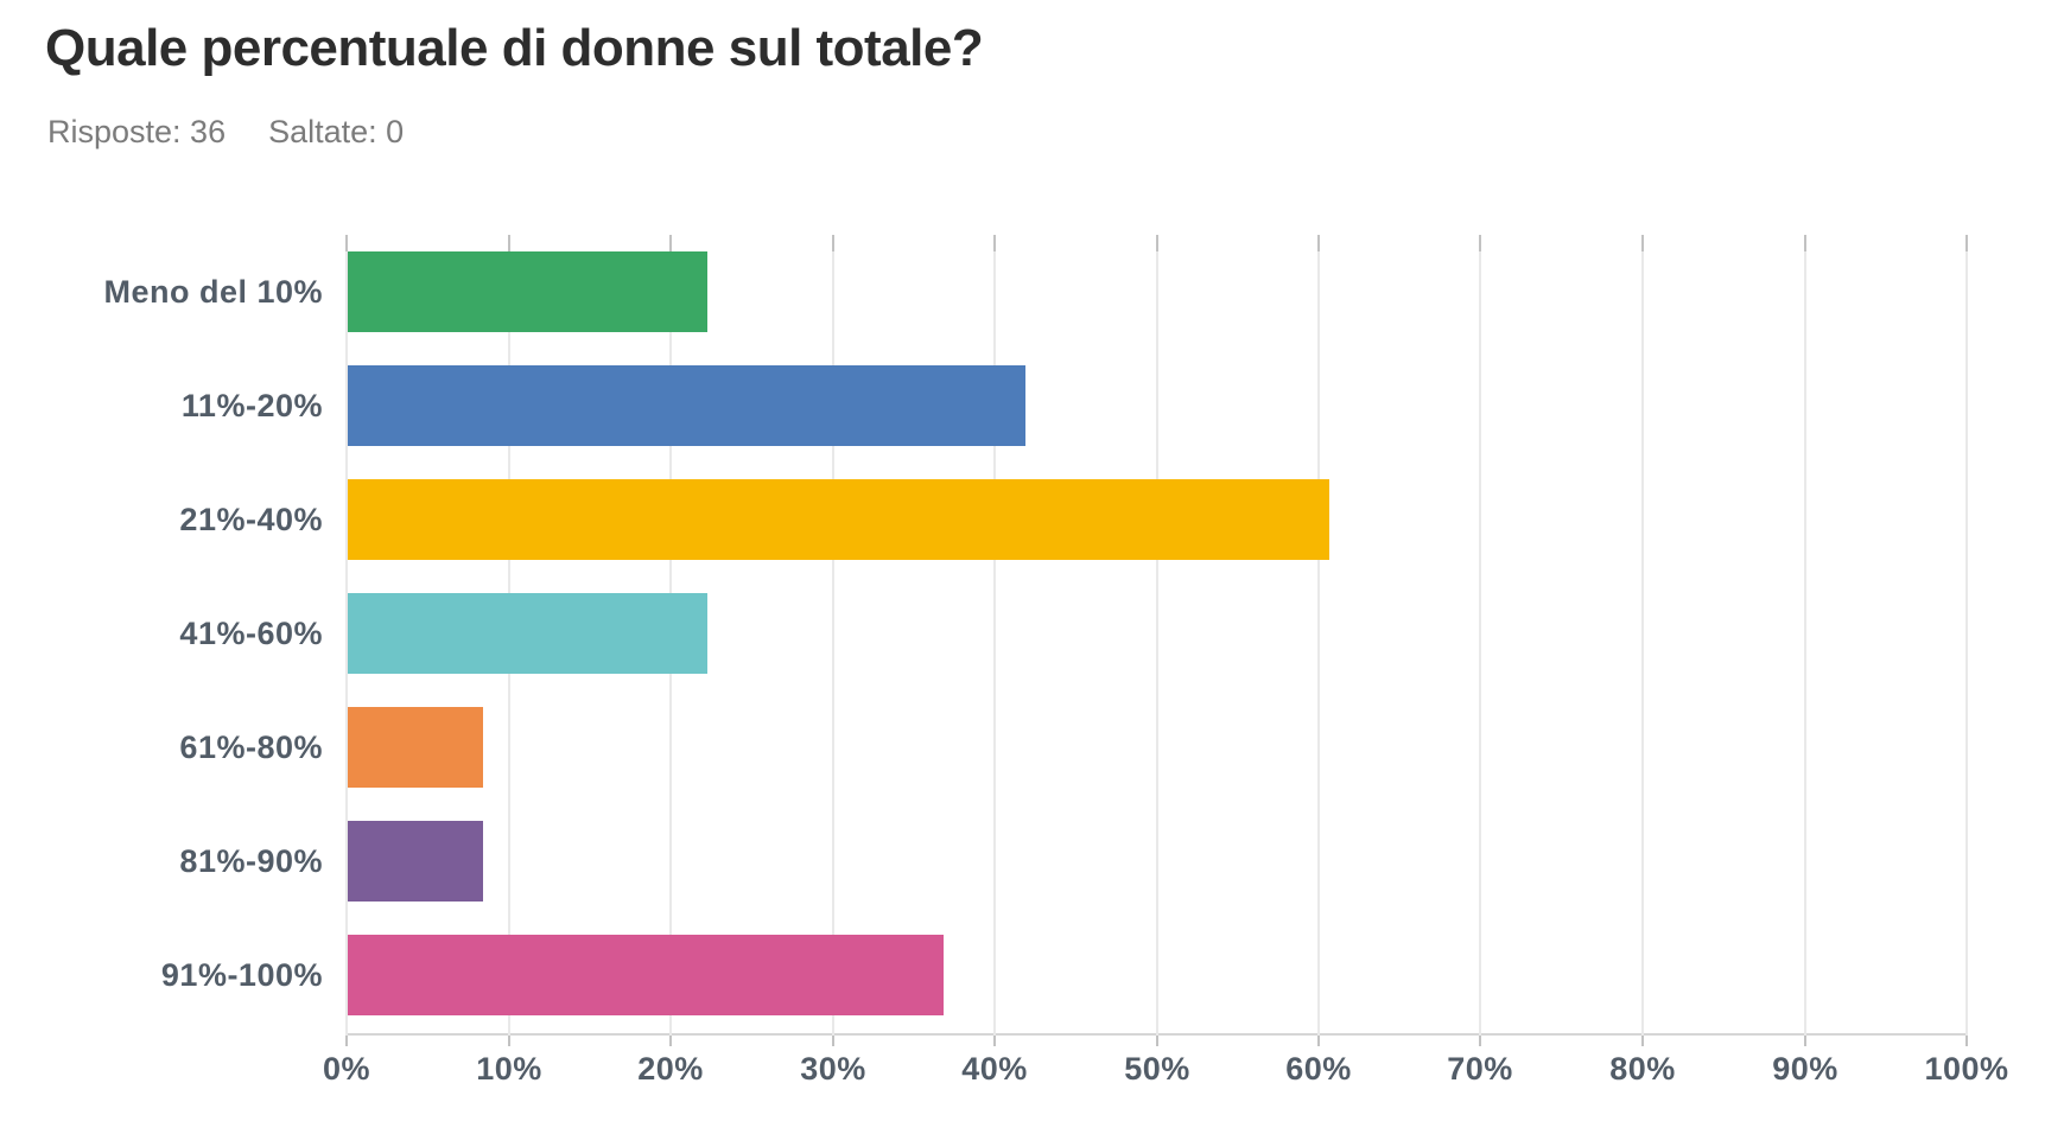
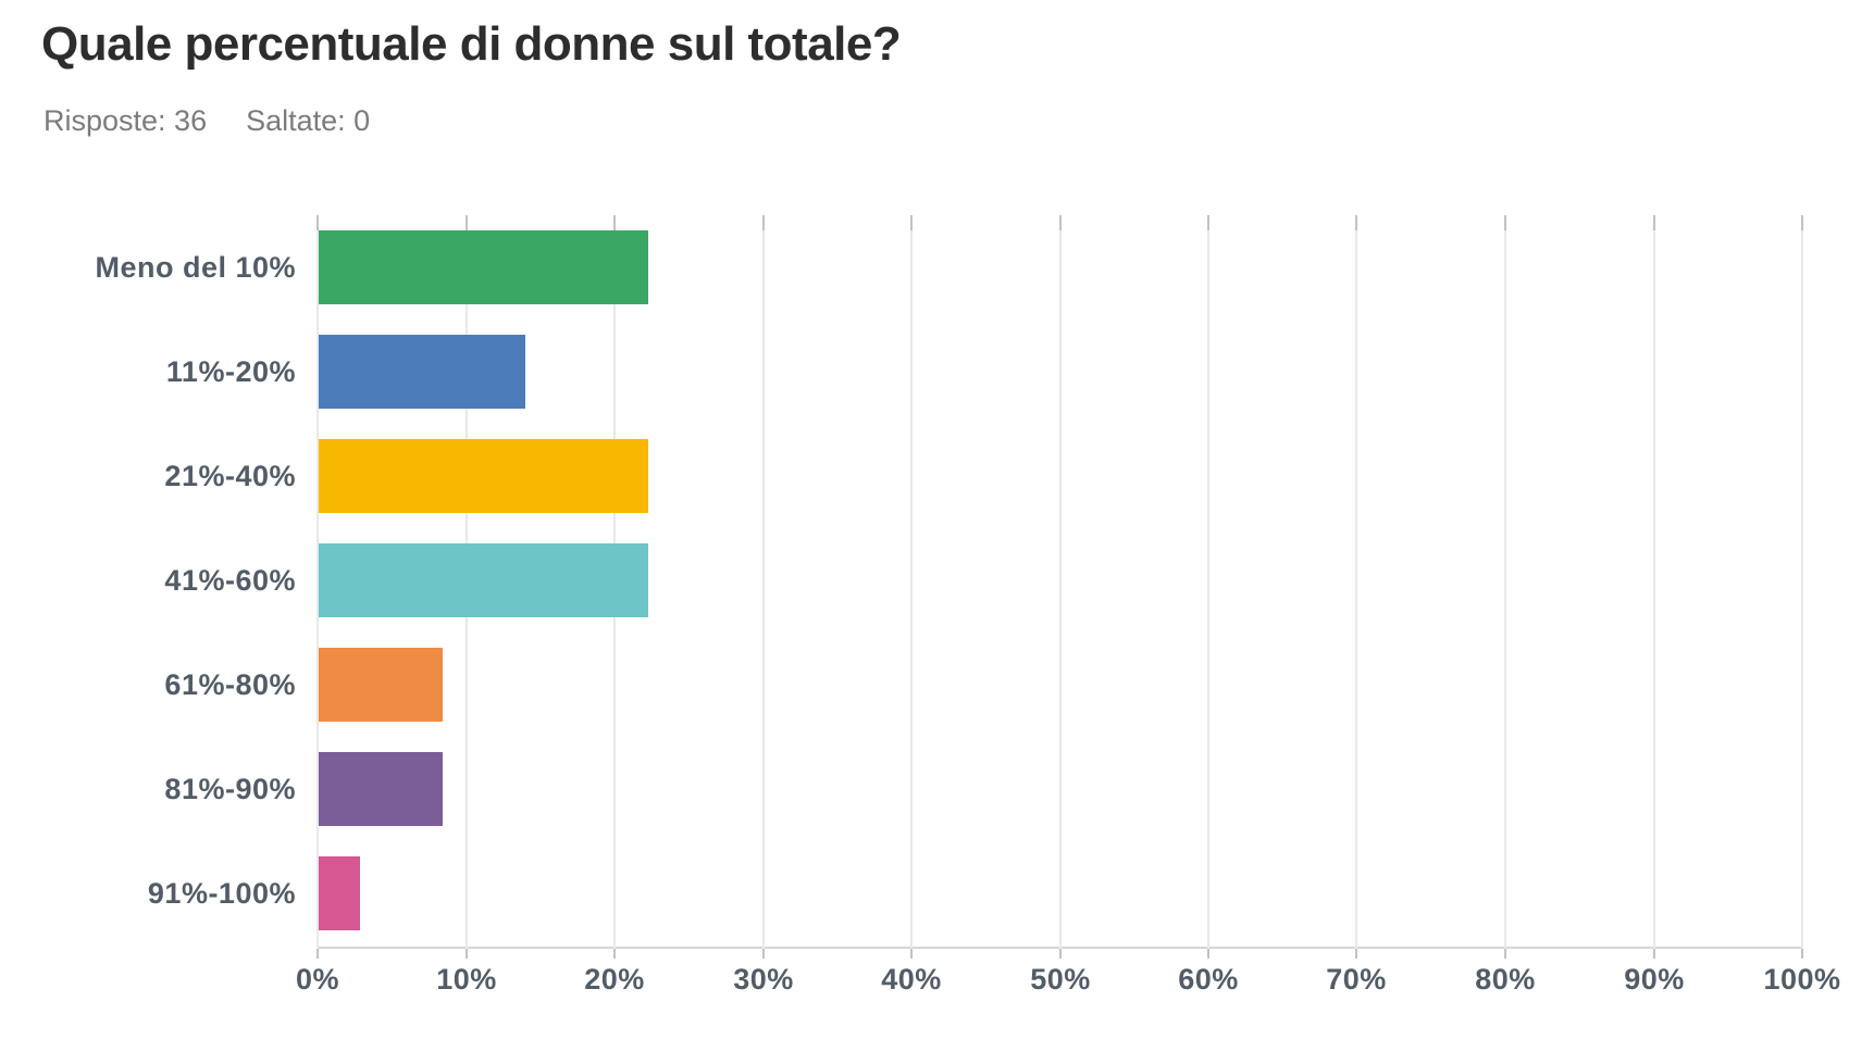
11%-20%: 41.8% -> 13.9%
21%-40%: 60.6% -> 22.2%
91%-100%: 36.8% -> 2.8%
